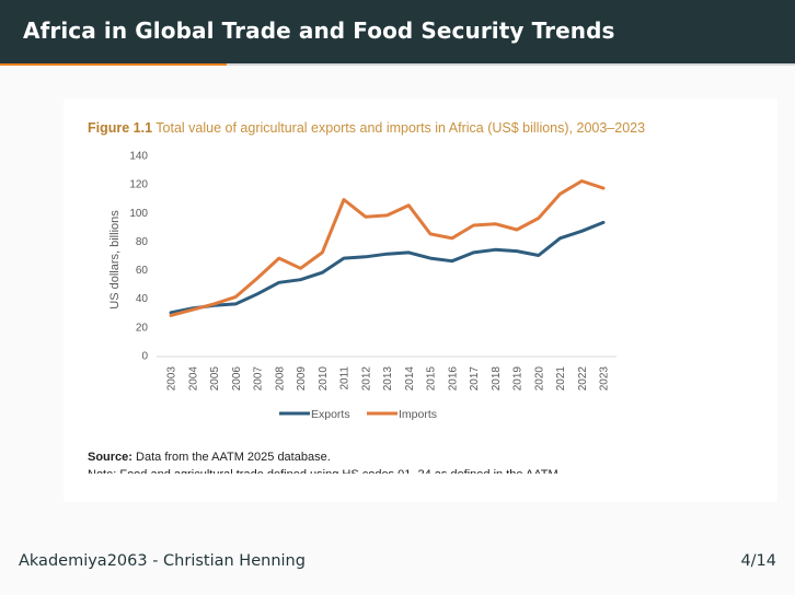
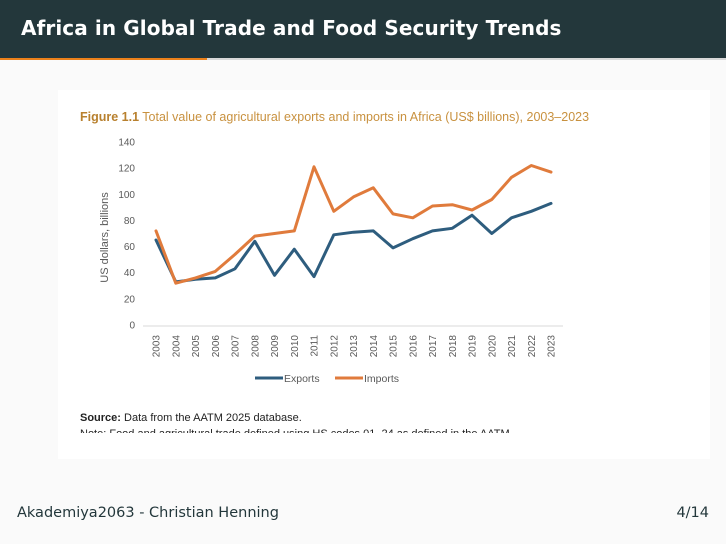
Exports/2003: 30 -> 65
Imports/2003: 28 -> 72
Exports/2008: 51 -> 64
Exports/2009: 53 -> 38
Imports/2009: 61 -> 70
Exports/2011: 68 -> 37
Imports/2011: 109 -> 121
Imports/2012: 97 -> 87
Exports/2015: 68 -> 59
Exports/2019: 73 -> 84
